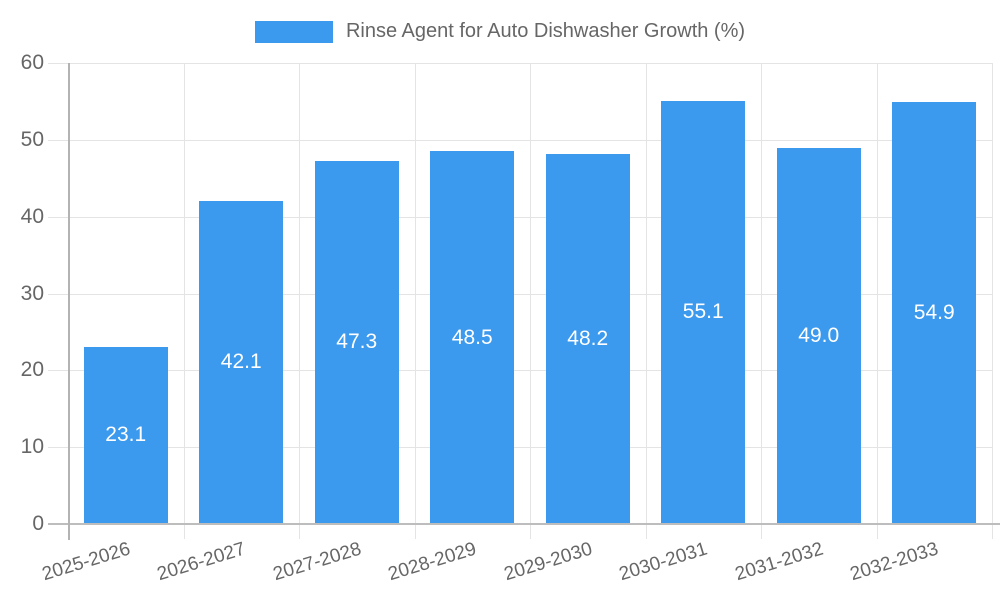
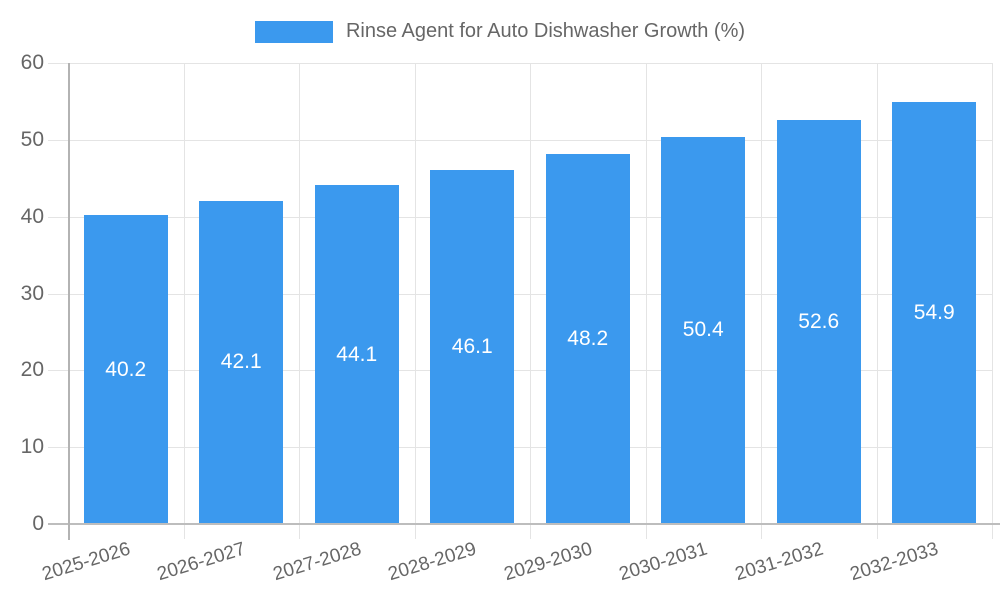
2025-2026: 23.1 -> 40.2
2027-2028: 47.3 -> 44.1
2028-2029: 48.5 -> 46.1
2030-2031: 55.1 -> 50.4
2031-2032: 49.0 -> 52.6
